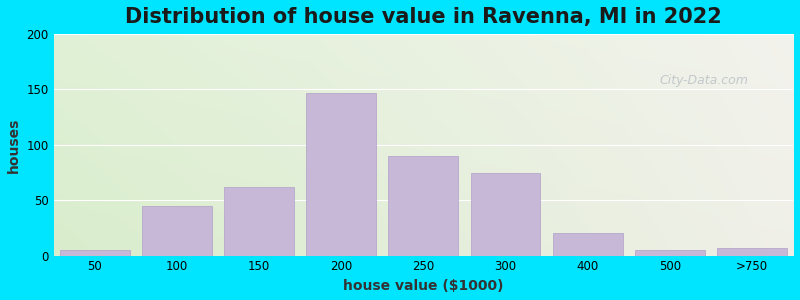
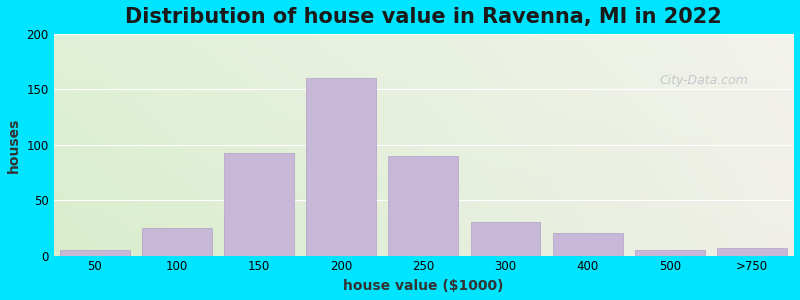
100: 45 -> 25
150: 62 -> 93
200: 147 -> 160
300: 75 -> 30
